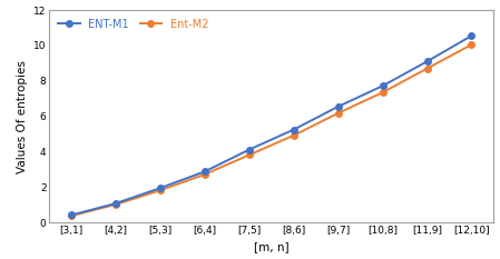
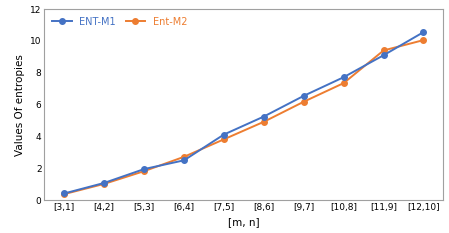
ENT-M1/[6,4]: 2.9 -> 2.5
Ent-M2/[11,9]: 8.7 -> 9.4
